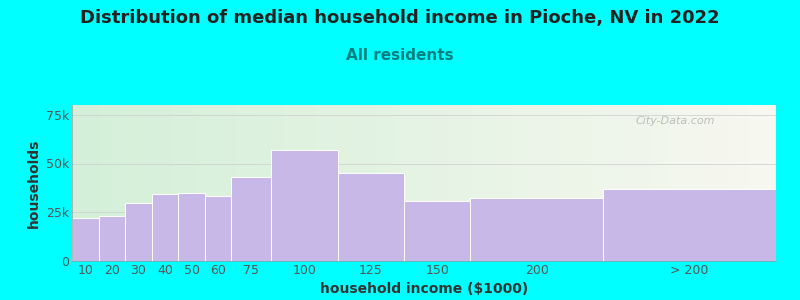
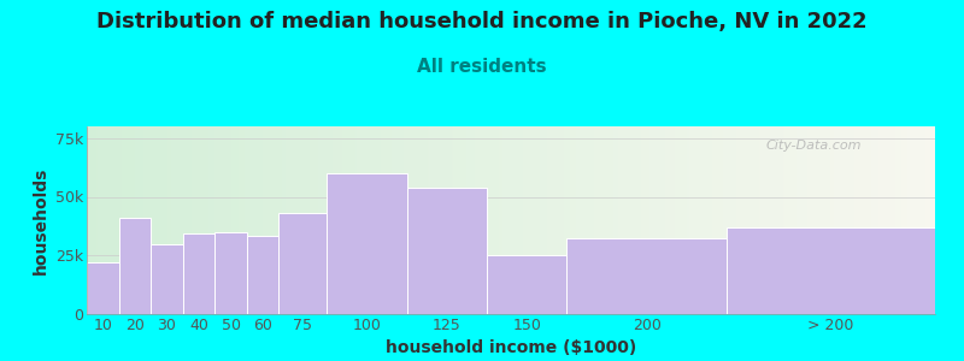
20: 23k -> 41k
100: 57k -> 60k
125: 45k -> 54k
150: 31k -> 25k
